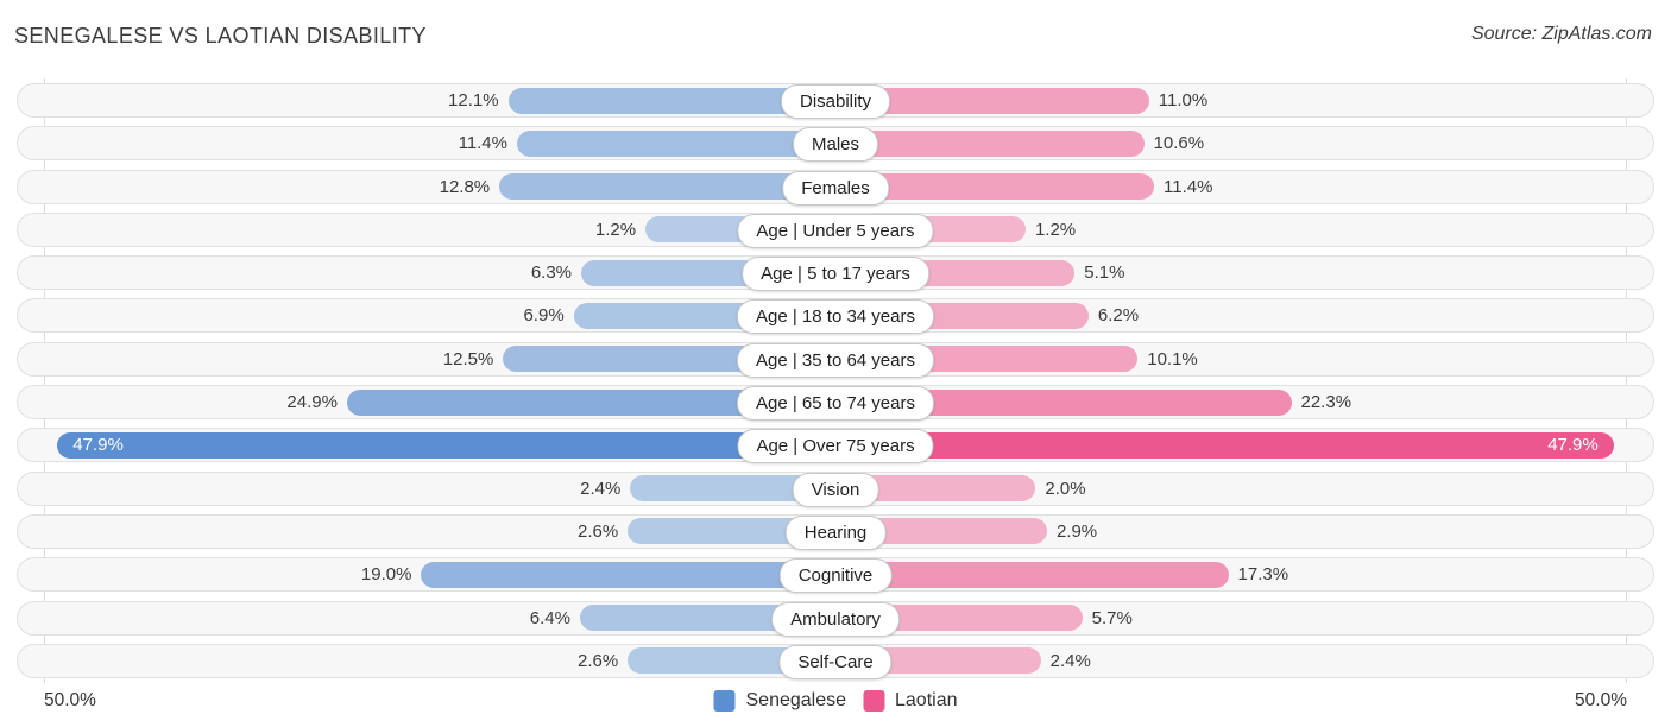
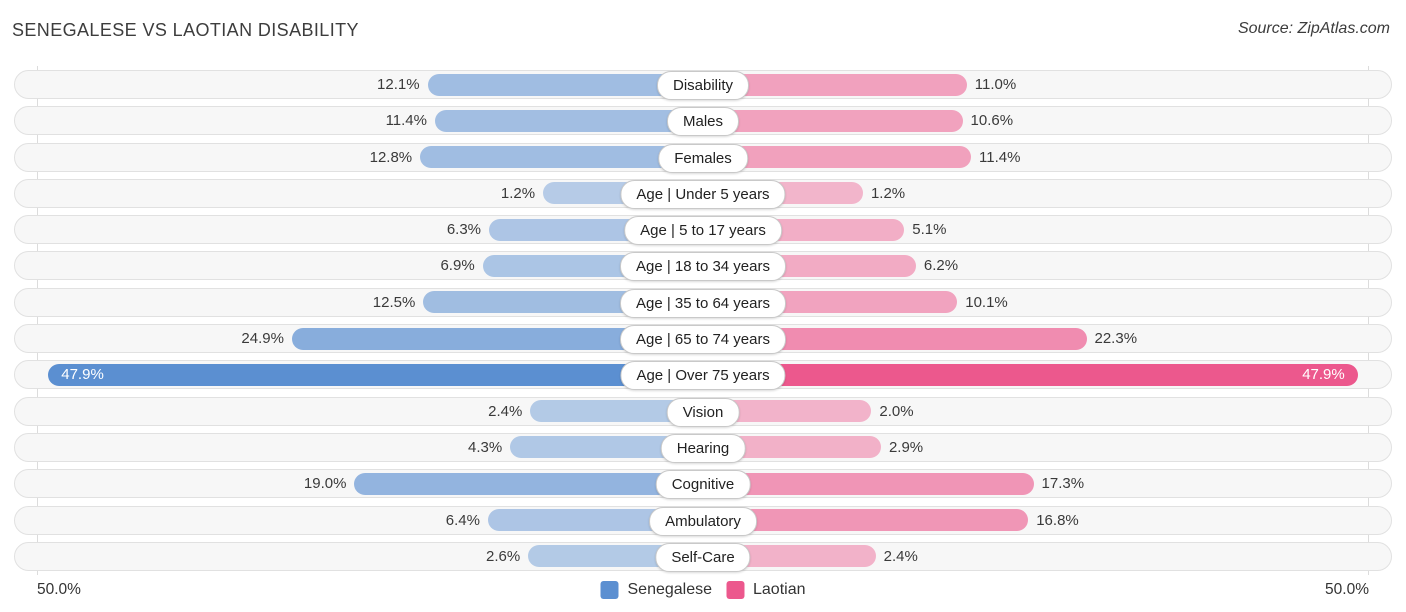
Senegalese/Hearing: 2.6% -> 4.3%
Laotian/Ambulatory: 5.7% -> 16.8%
